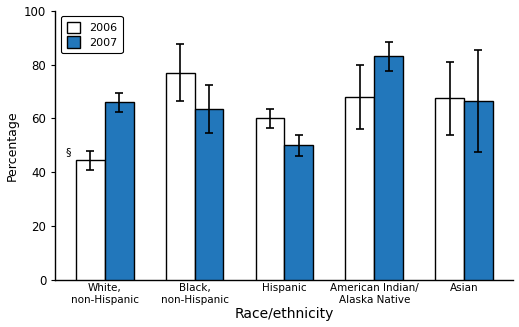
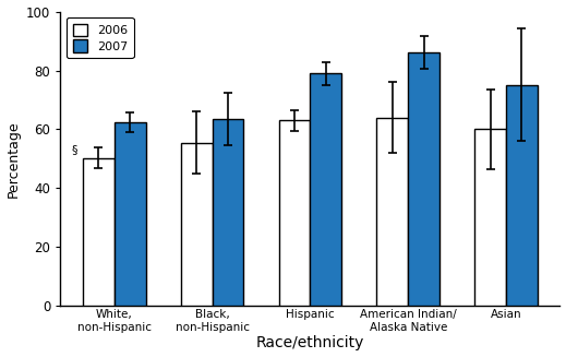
2006/White, non-Hispanic: 44.5 -> 50.3
2007/White, non-Hispanic: 66.0 -> 62.4
2006/Black, non-Hispanic: 77.0 -> 55.5
2006/Hispanic: 60.0 -> 63.0
2007/Hispanic: 50.0 -> 78.9
2006/American Indian/ Alaska Native: 68.0 -> 64.0
2007/American Indian/ Alaska Native: 83.0 -> 86.2
2006/Asian: 67.5 -> 60.0
2007/Asian: 66.5 -> 75.1
